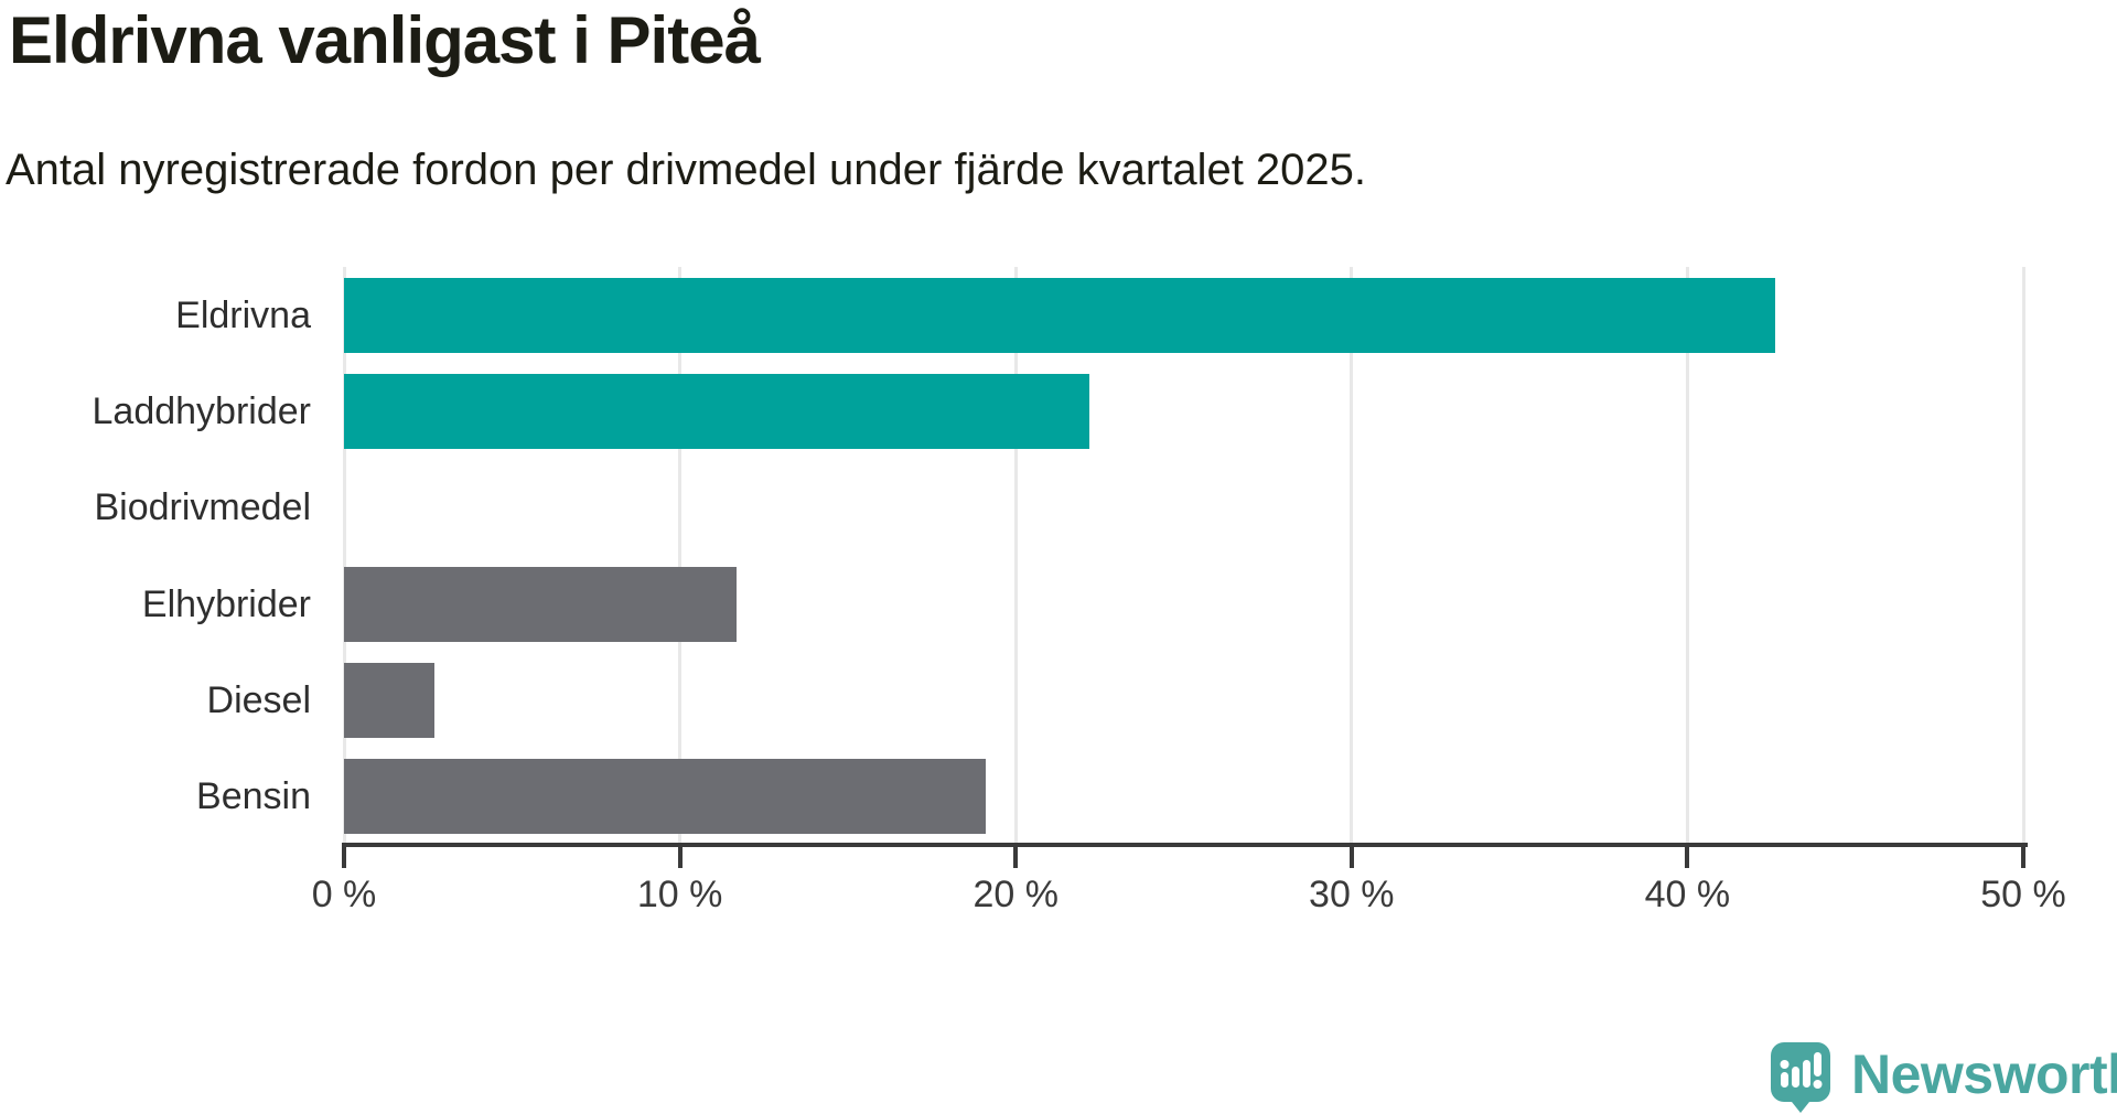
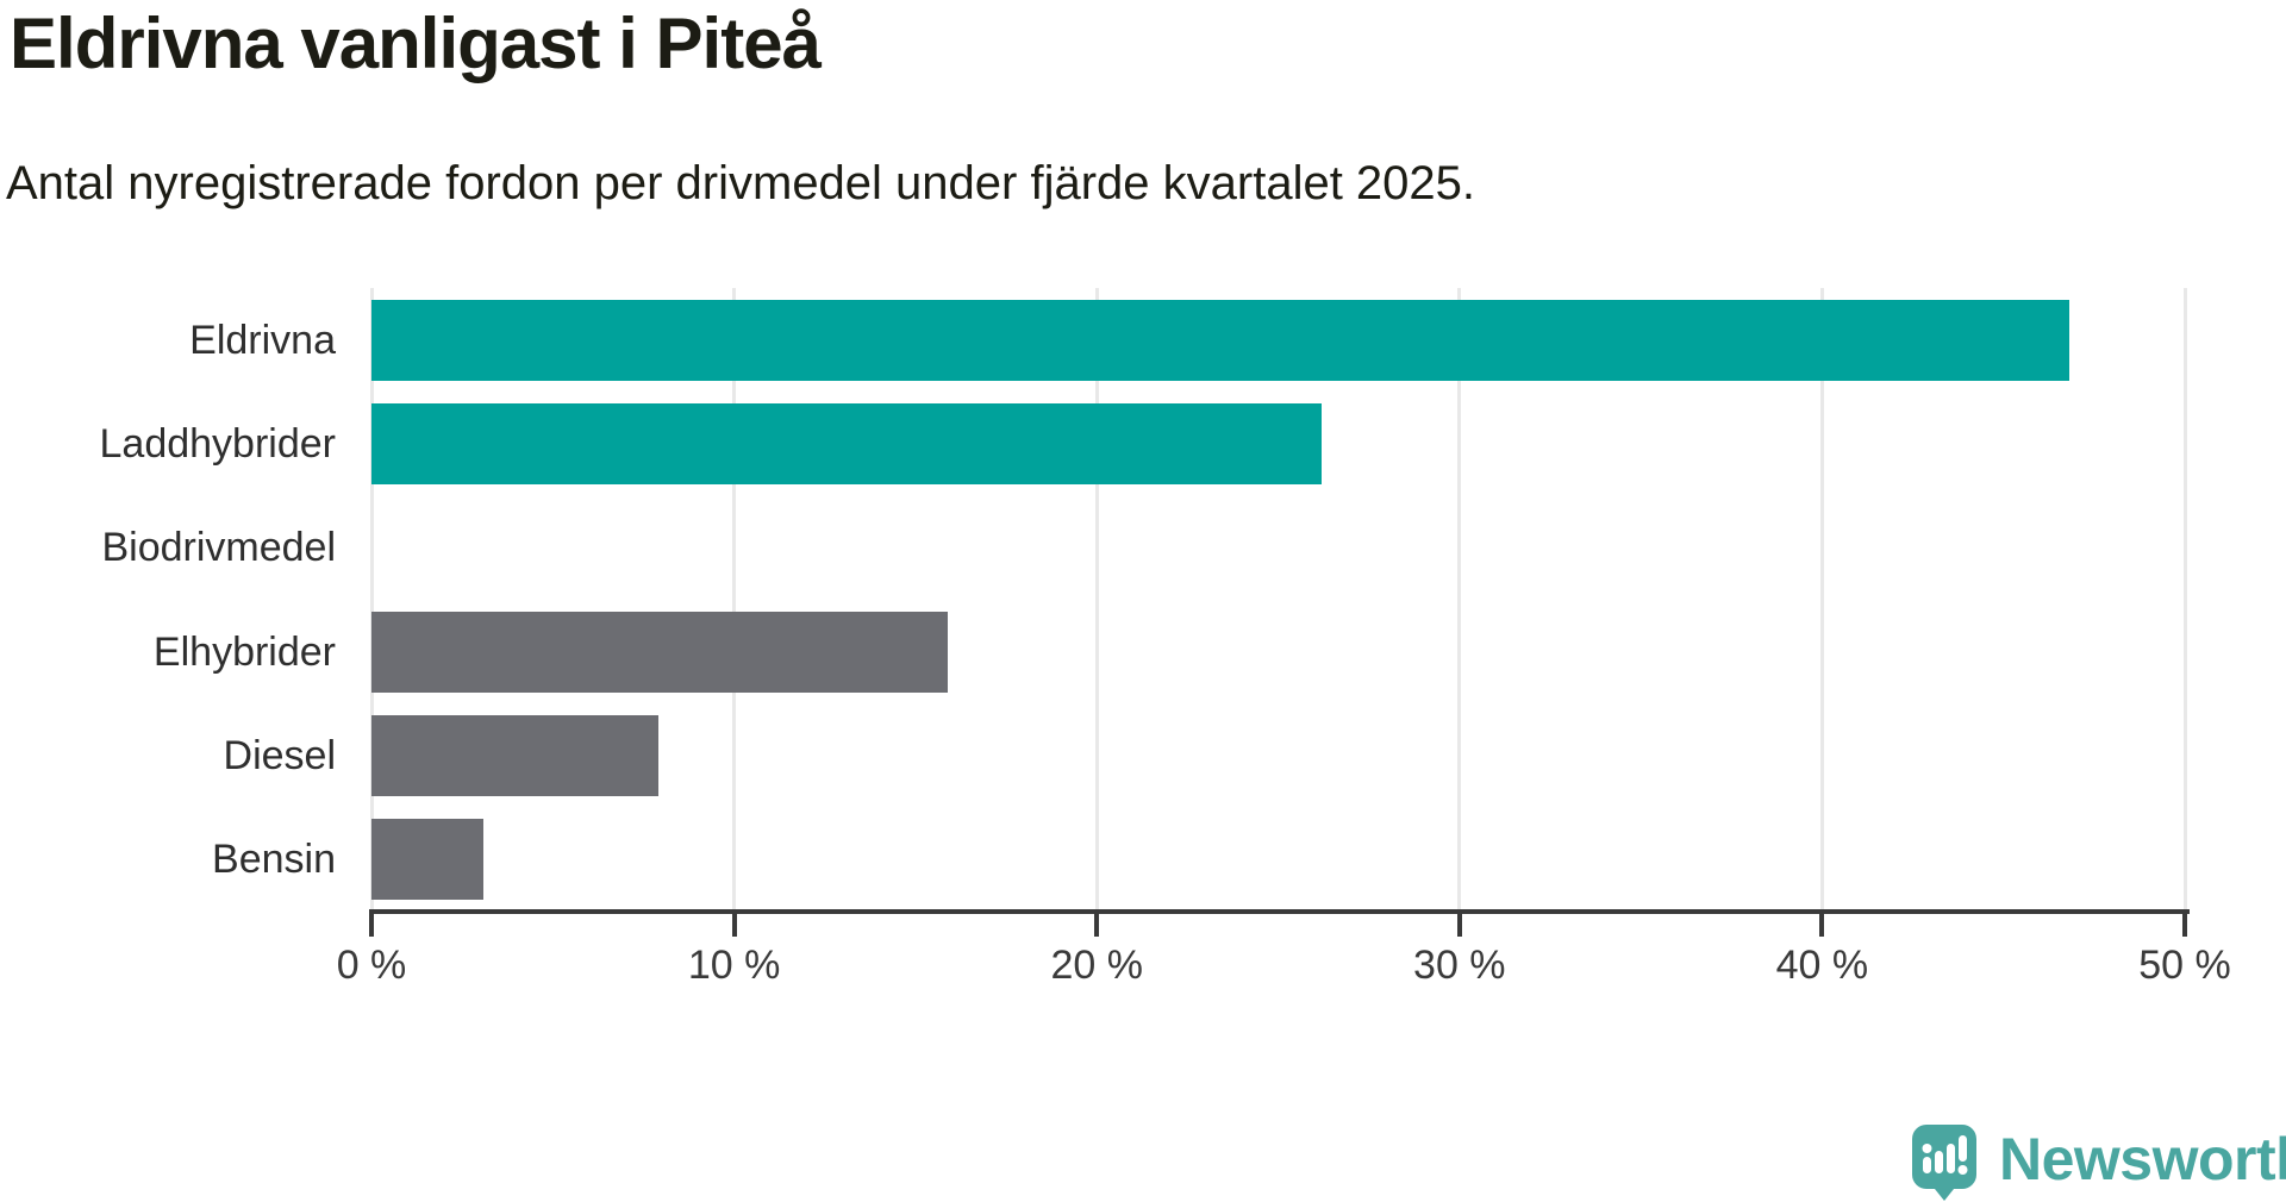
Eldrivna: 42.6% -> 46.8%
Laddhybrider: 22.2% -> 26.2%
Elhybrider: 11.7% -> 15.9%
Diesel: 2.7% -> 7.9%
Bensin: 19.1% -> 3.1%
